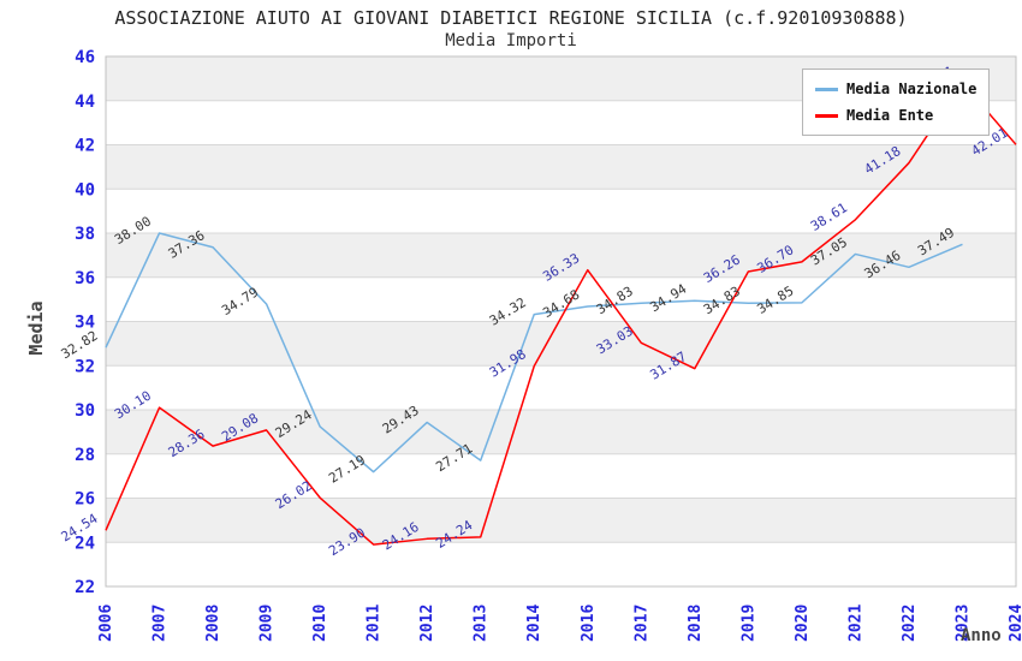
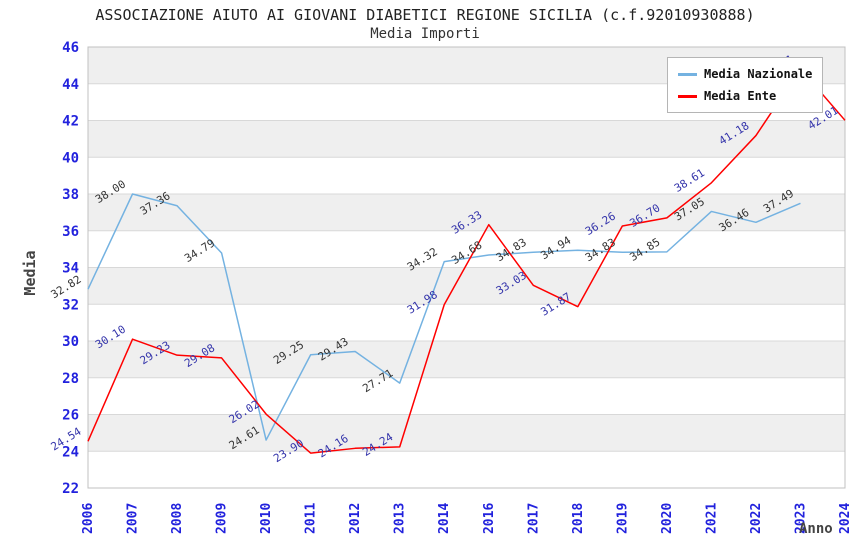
Media Ente/2008: 28.36 -> 29.23
Media Nazionale/2010: 29.24 -> 24.61
Media Nazionale/2011: 27.19 -> 29.25
